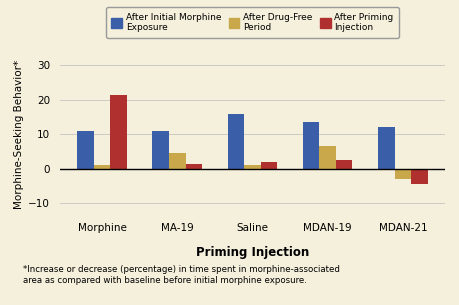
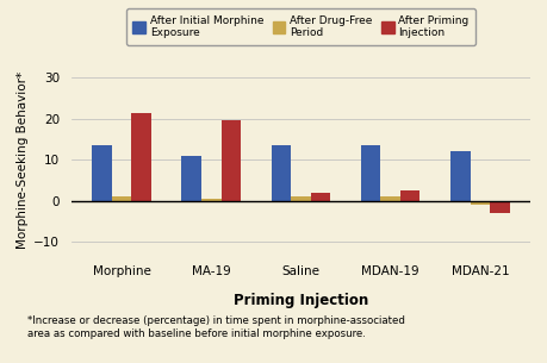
After Initial Morphine Exposure/Morphine: 11.0 -> 13.5
After Drug-Free Period/MA-19: 4.5 -> 0.5
After Priming Injection/MA-19: 1.5 -> 19.5
After Initial Morphine Exposure/Saline: 16.0 -> 13.5
After Drug-Free Period/MDAN-19: 6.5 -> 1.2
After Drug-Free Period/MDAN-21: -3.0 -> -1.0
After Priming Injection/MDAN-21: -4.5 -> -3.0
